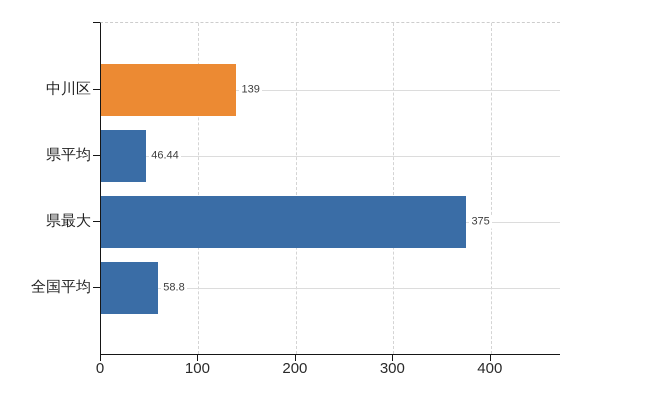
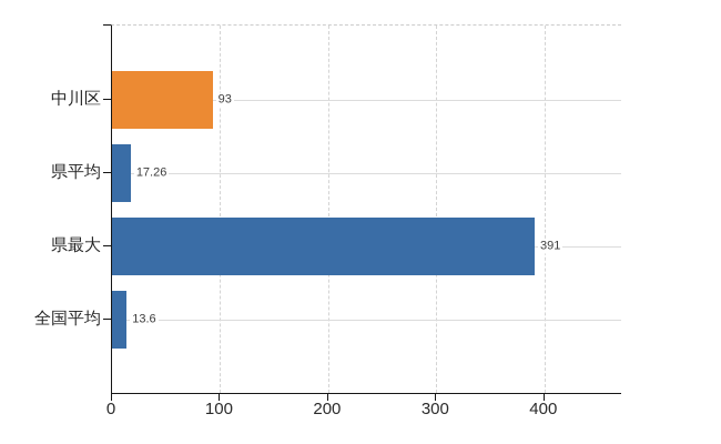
中川区: 139 -> 93
県平均: 46.44 -> 17.26
県最大: 375 -> 391
全国平均: 58.8 -> 13.6
